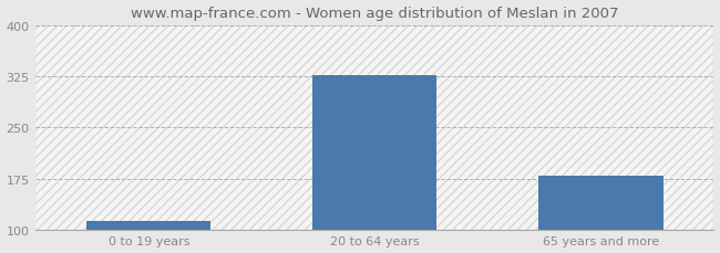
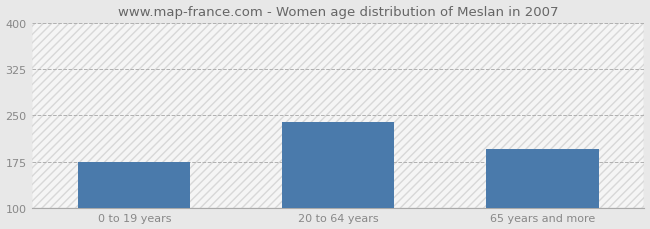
0 to 19 years: 113 -> 174
20 to 64 years: 327 -> 240
65 years and more: 180 -> 196
